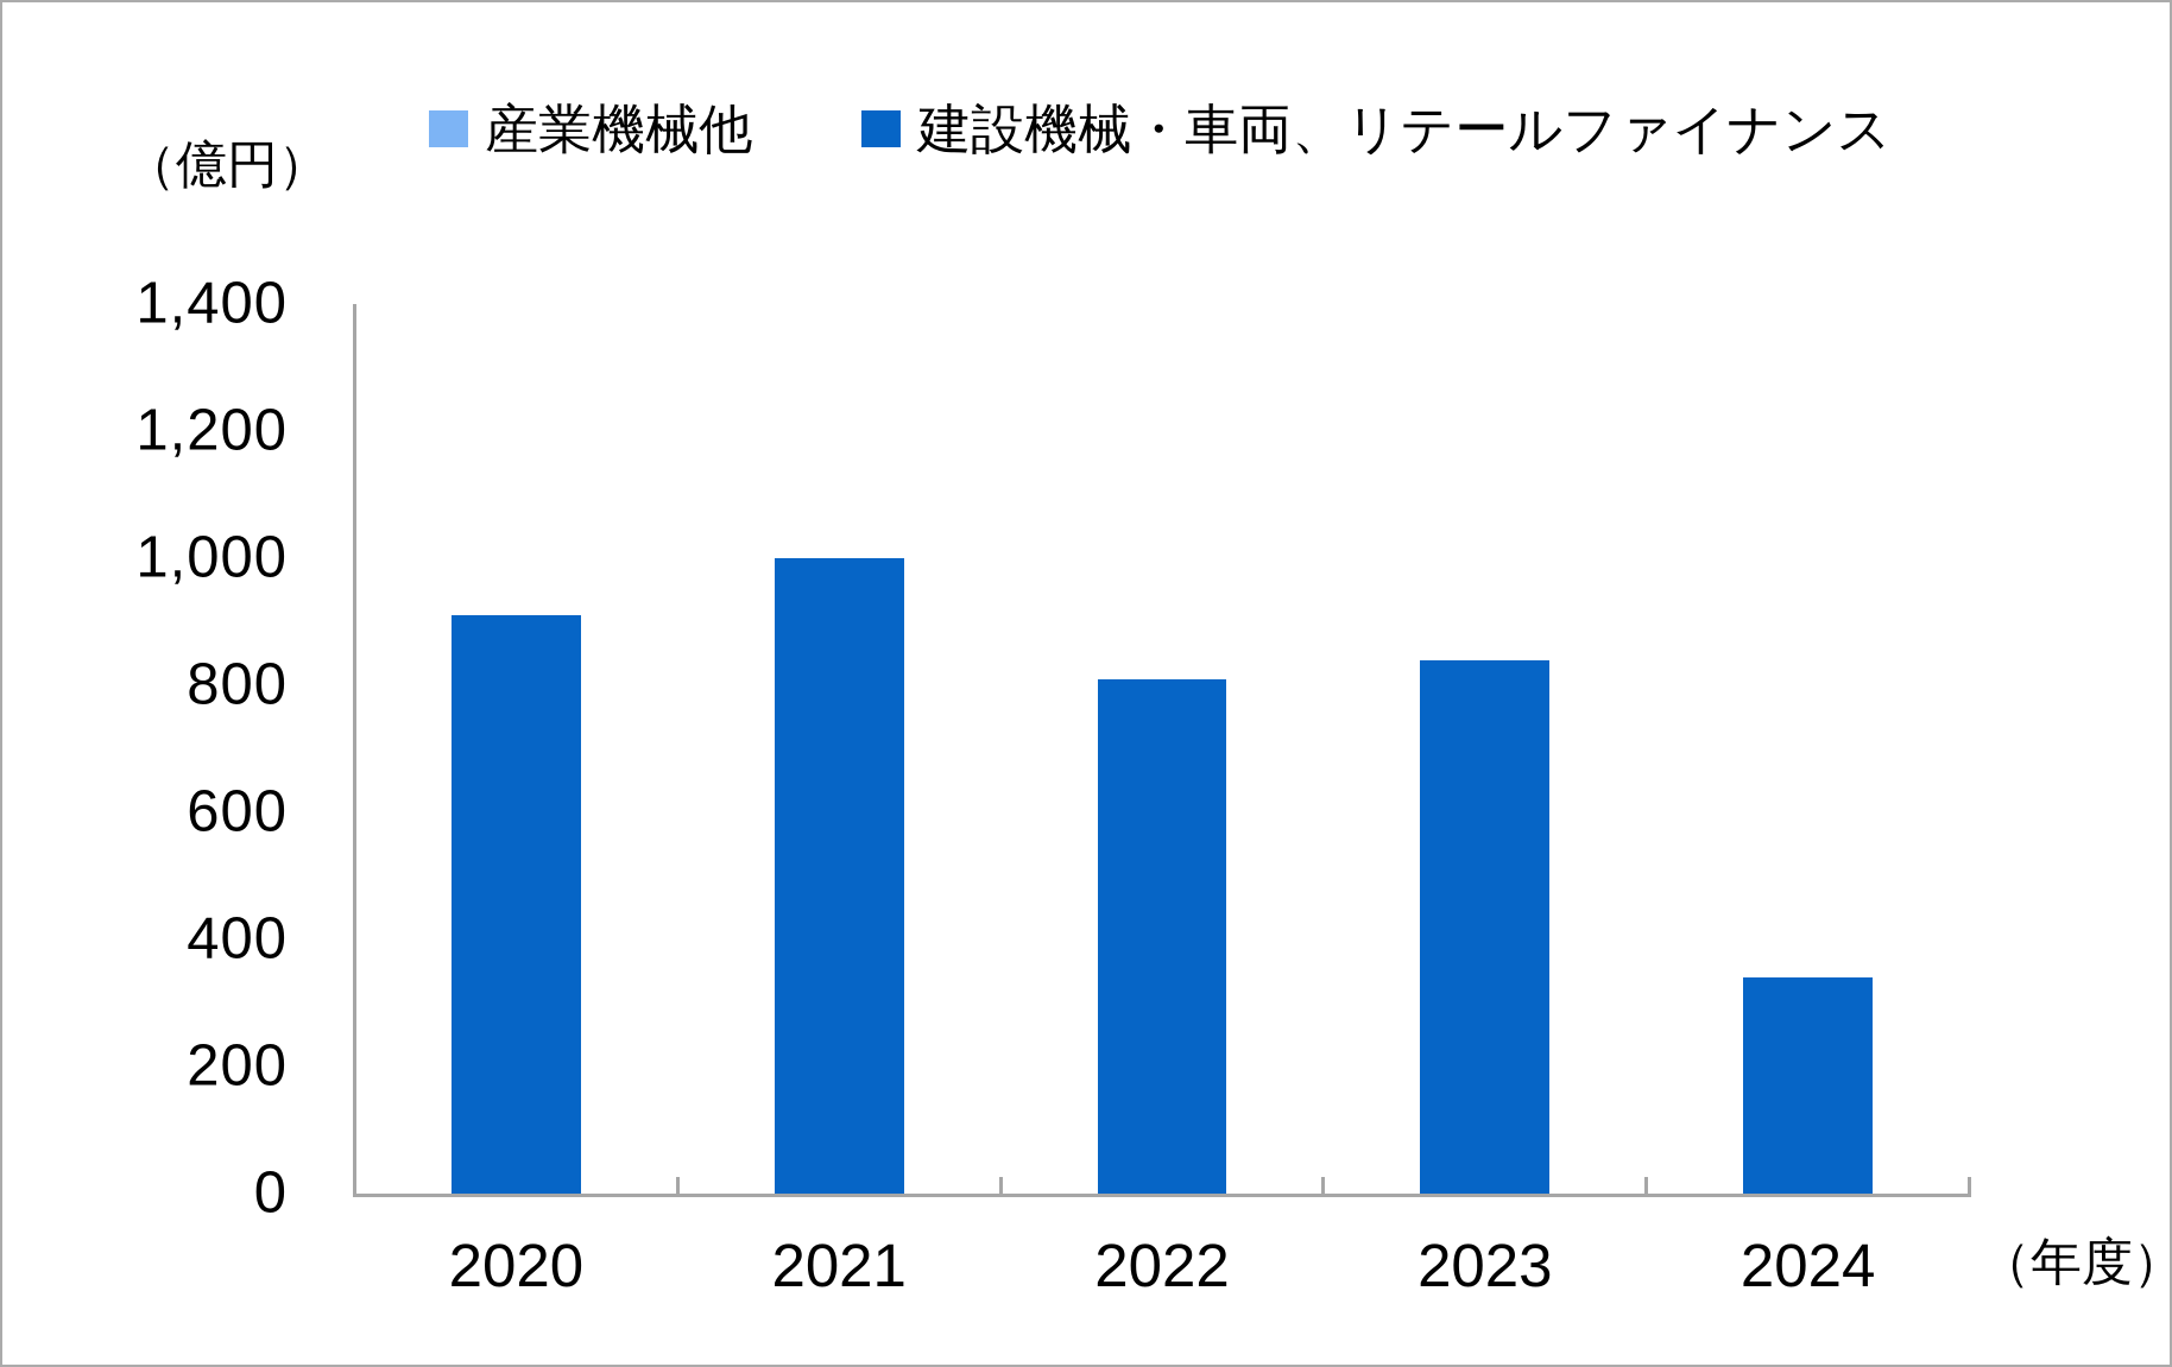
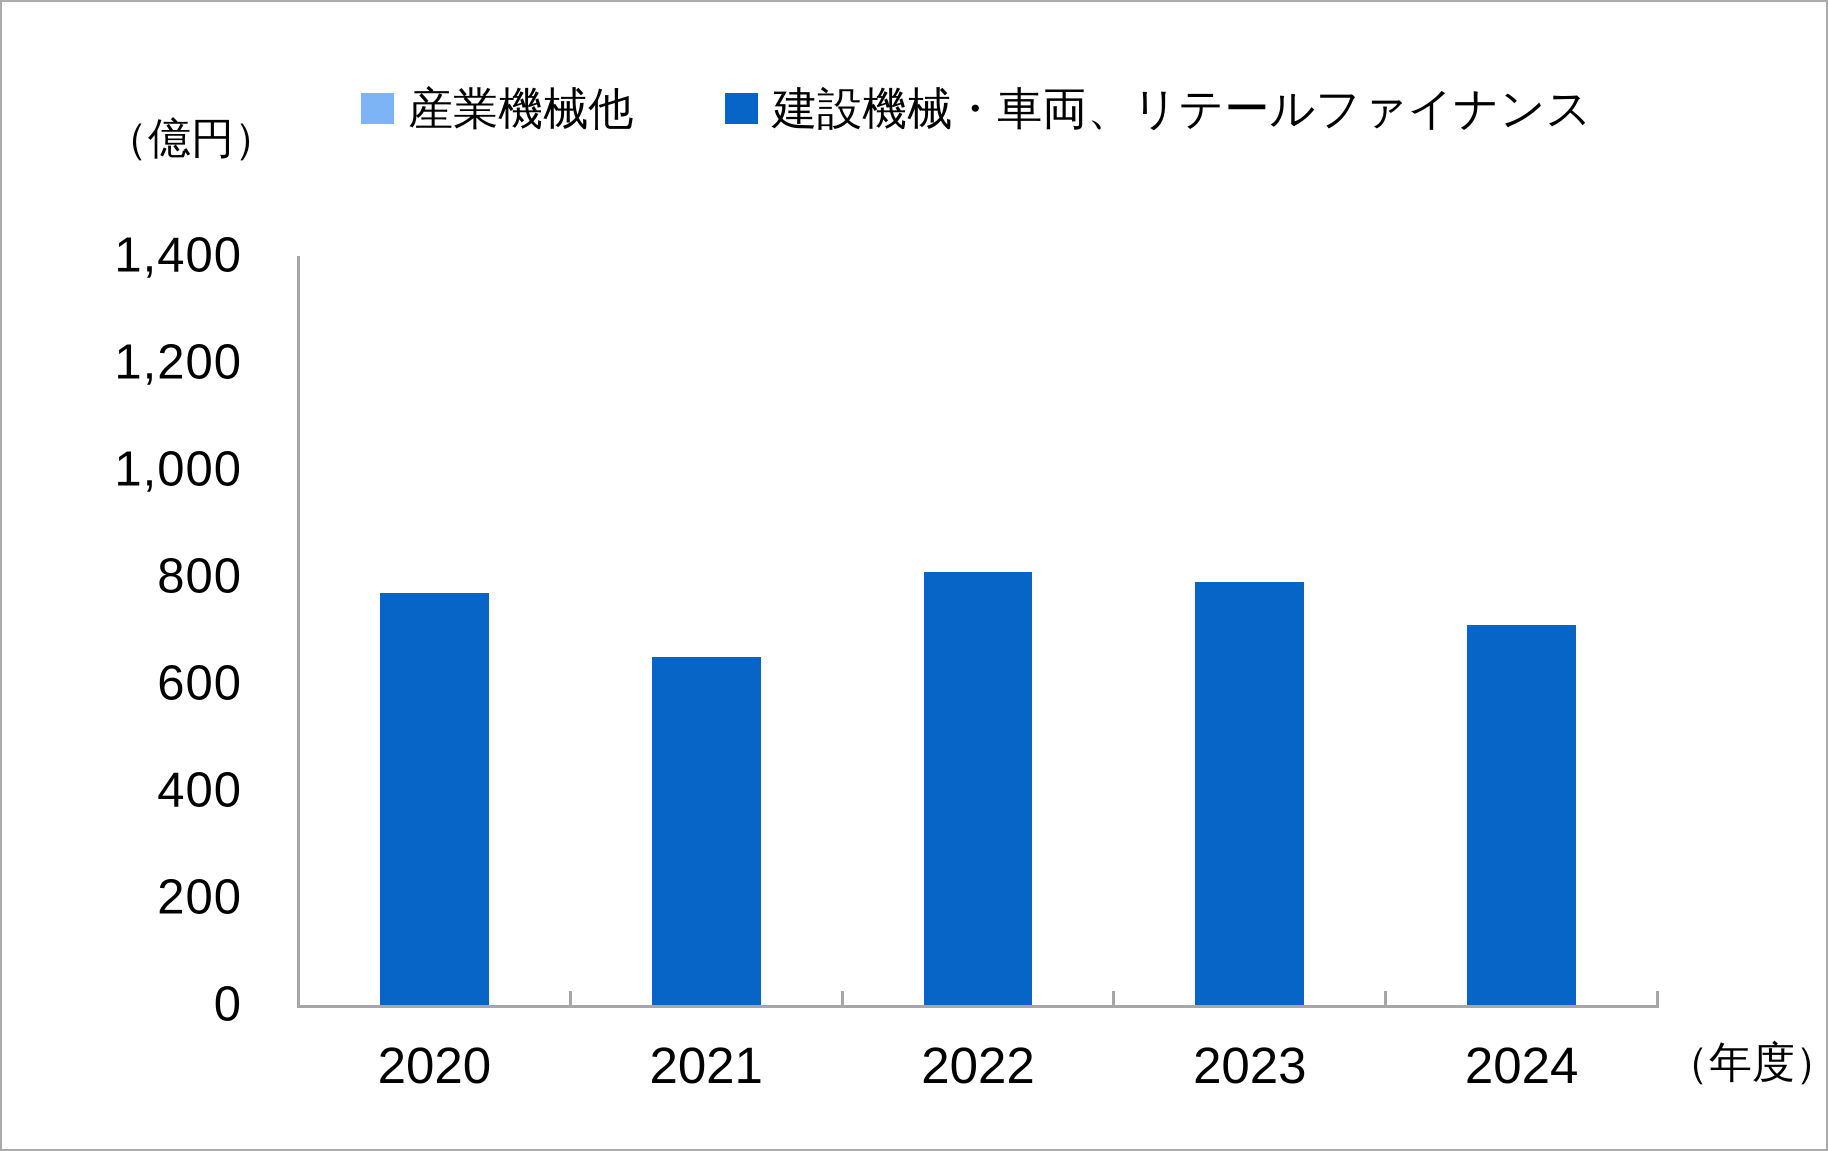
建設機械・車両、リテールファイナンス/2020: 910 -> 770
建設機械・車両、リテールファイナンス/2021: 1000 -> 650
建設機械・車両、リテールファイナンス/2023: 840 -> 790
建設機械・車両、リテールファイナンス/2024: 340 -> 710
